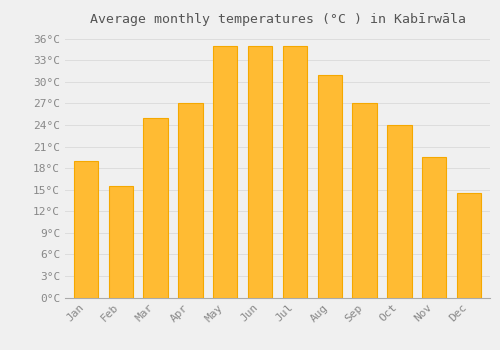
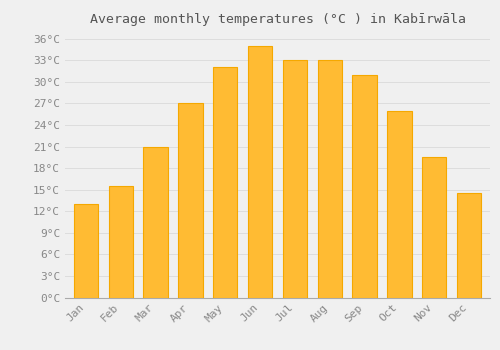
Jan: 19.0°C -> 13.0°C
Mar: 25.0°C -> 21.0°C
May: 35.0°C -> 32.0°C
Jul: 35.0°C -> 33.0°C
Aug: 31.0°C -> 33.0°C
Sep: 27.0°C -> 31.0°C
Oct: 24.0°C -> 26.0°C
